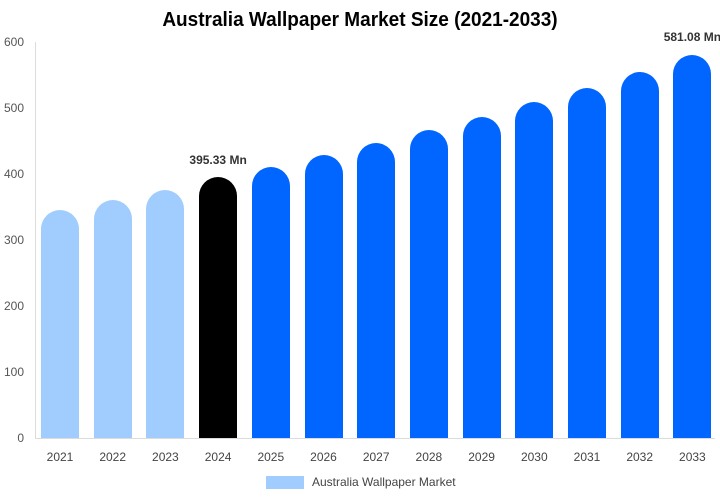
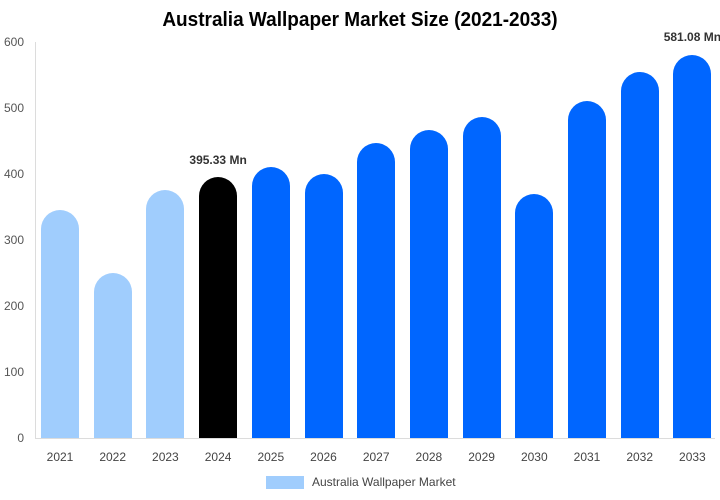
2022: 360 -> 250
2026: 430 -> 400
2030: 510 -> 370
2031: 530 -> 510
